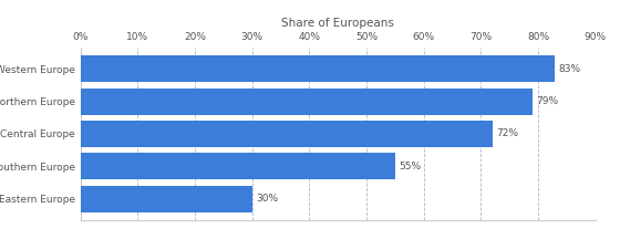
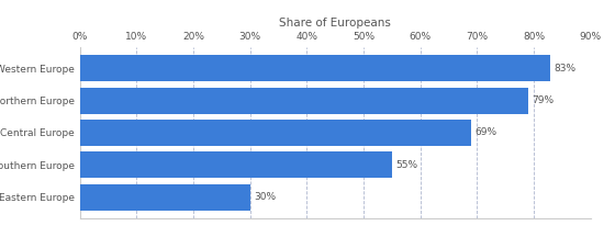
Central Europe: 72% -> 69%
